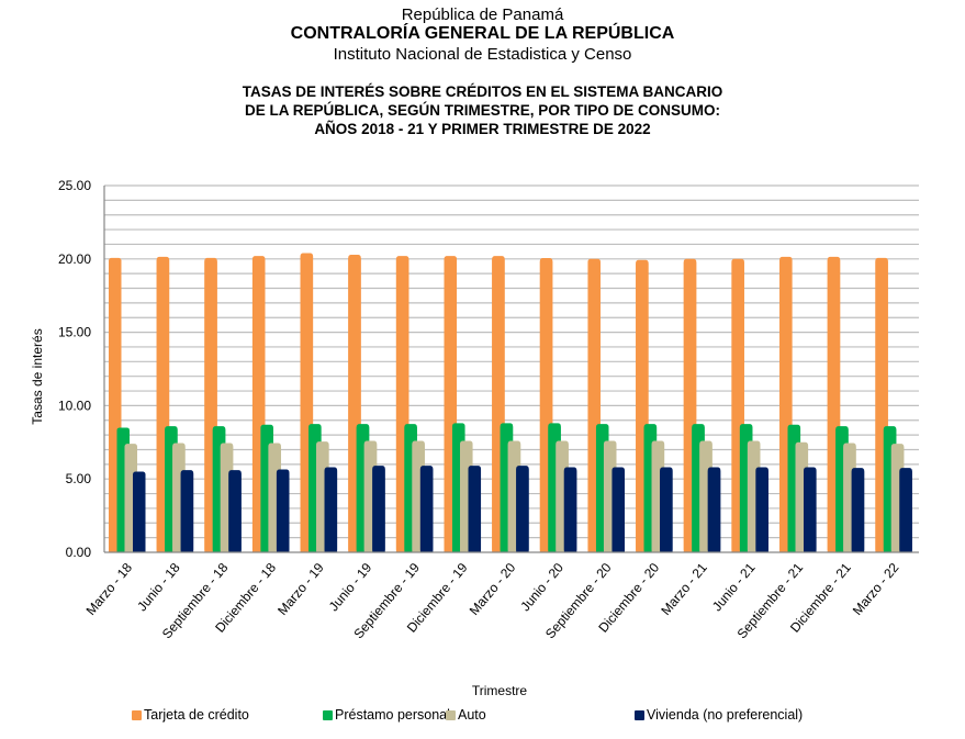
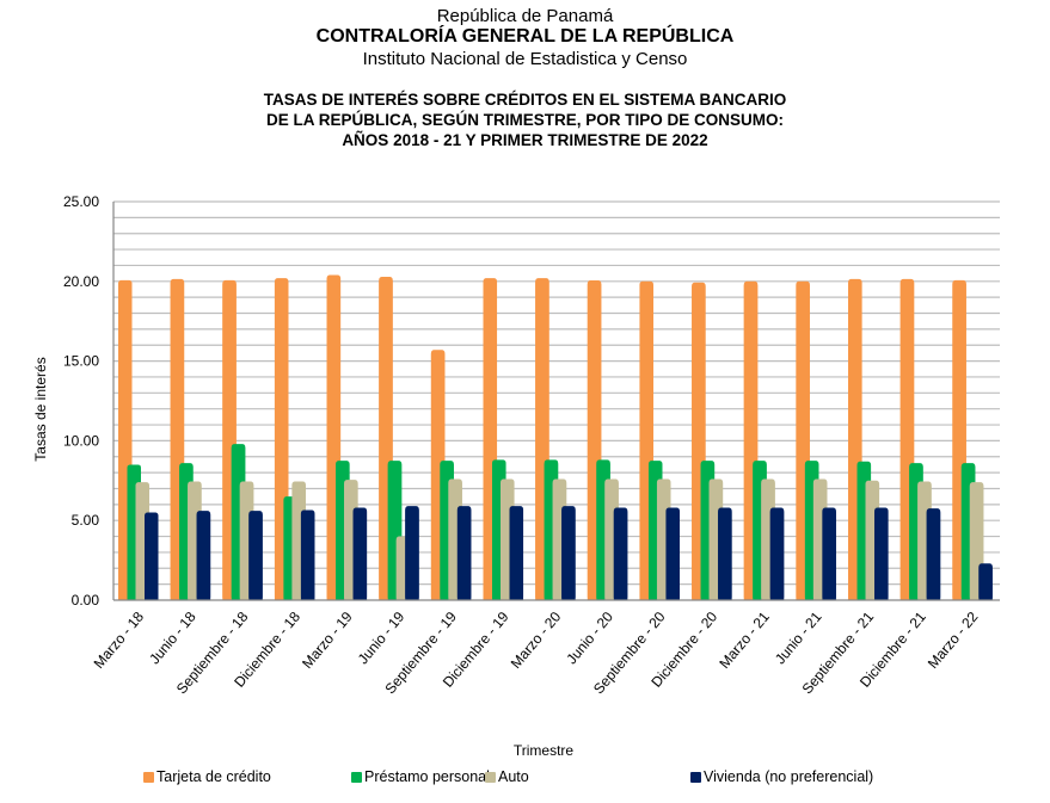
Préstamo personal/Septiembre - 18: 8.6 -> 9.8
Préstamo personal/Diciembre - 18: 8.7 -> 6.5
Auto/Junio - 19: 7.6 -> 4.0
Tarjeta de crédito/Septiembre - 19: 20.2 -> 15.7
Vivienda (no preferencial)/Marzo - 22: 5.8 -> 2.3
